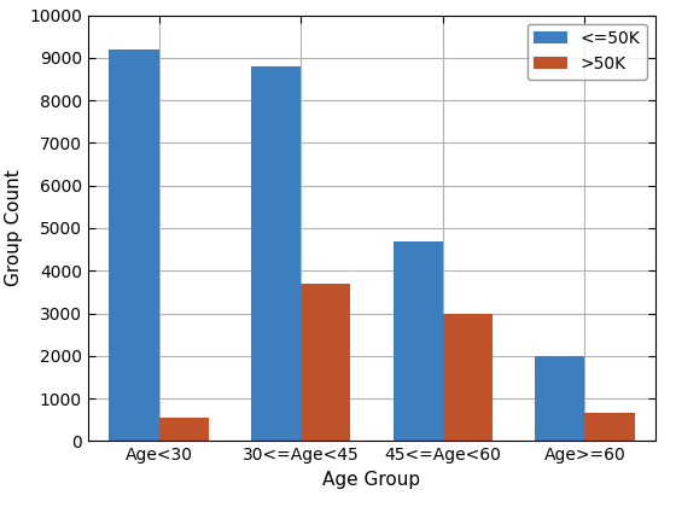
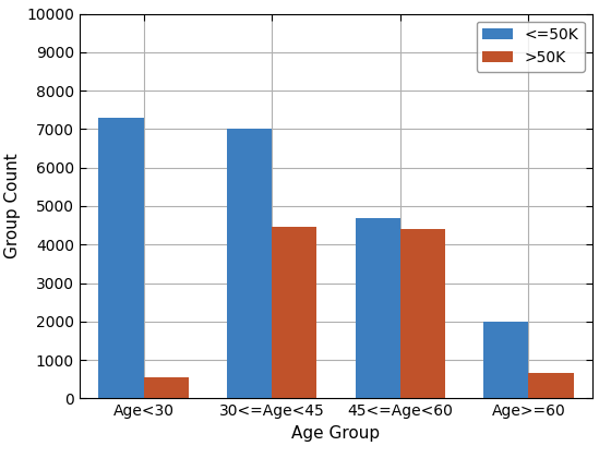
<=50K/Age<30: 9200 -> 7300
<=50K/30<=Age<45: 8800 -> 7000
>50K/30<=Age<45: 3700 -> 4450
>50K/45<=Age<60: 3000 -> 4400
